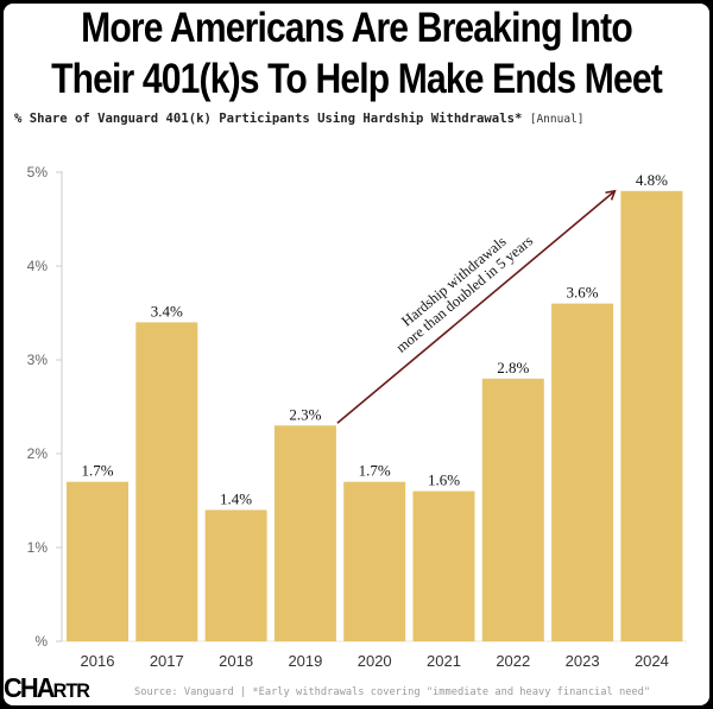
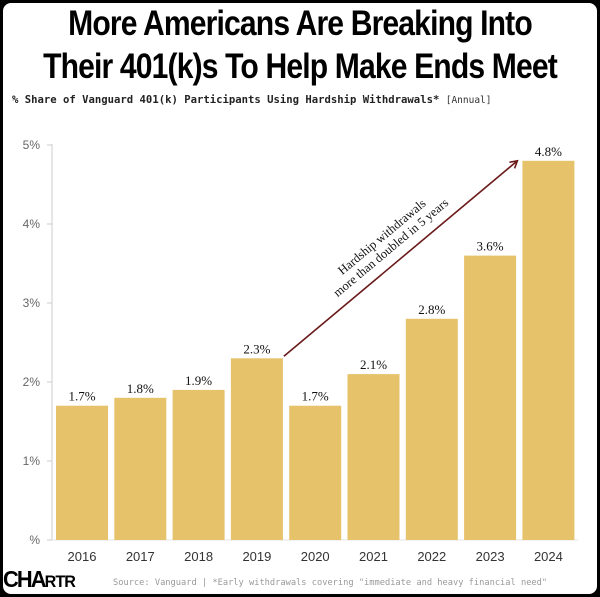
2017: 3.4% -> 1.8%
2018: 1.4% -> 1.9%
2021: 1.6% -> 2.1%
